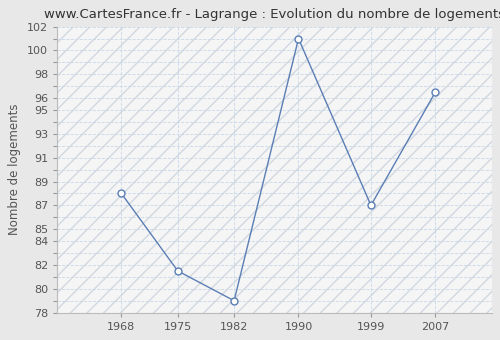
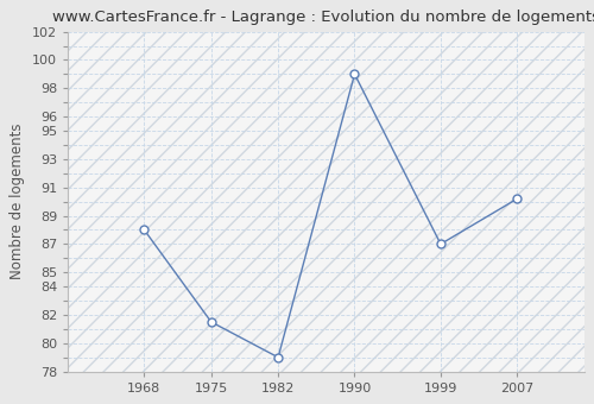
1990: 101.0 -> 99.0
2007: 96.5 -> 90.2
